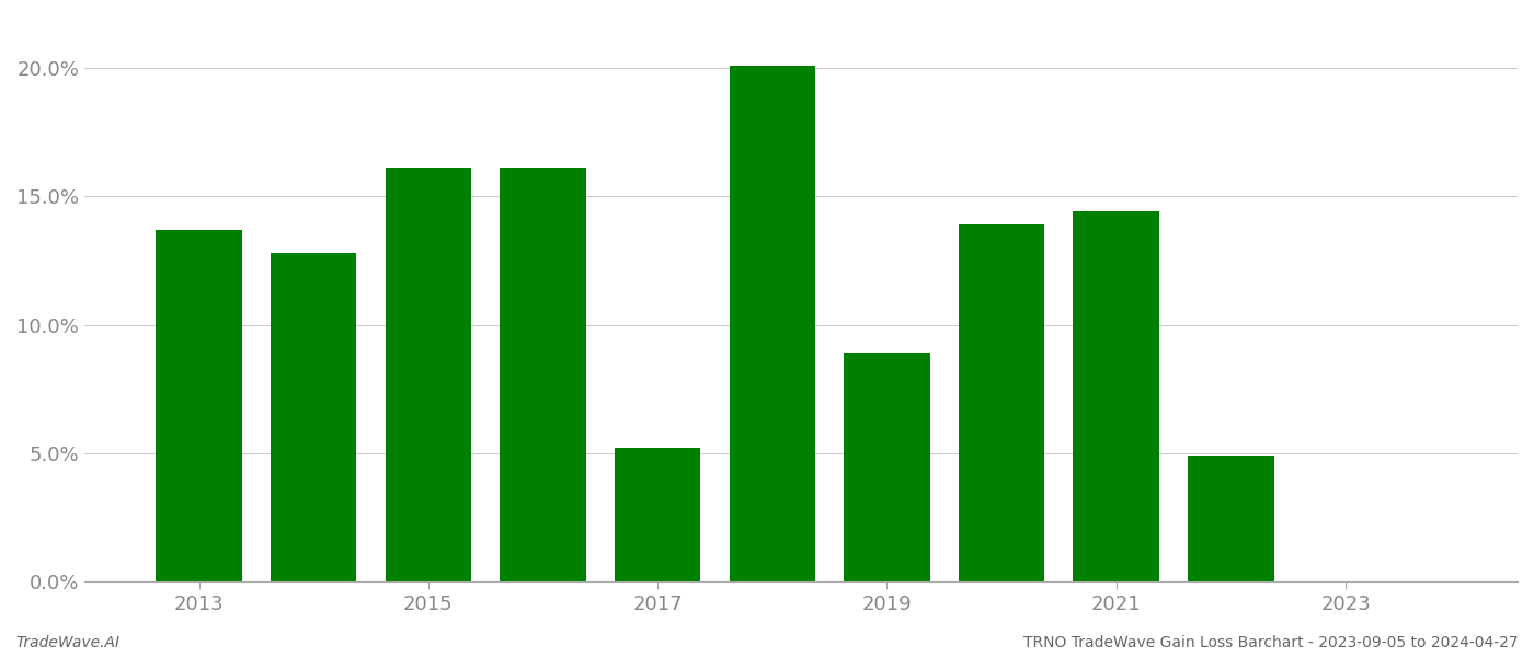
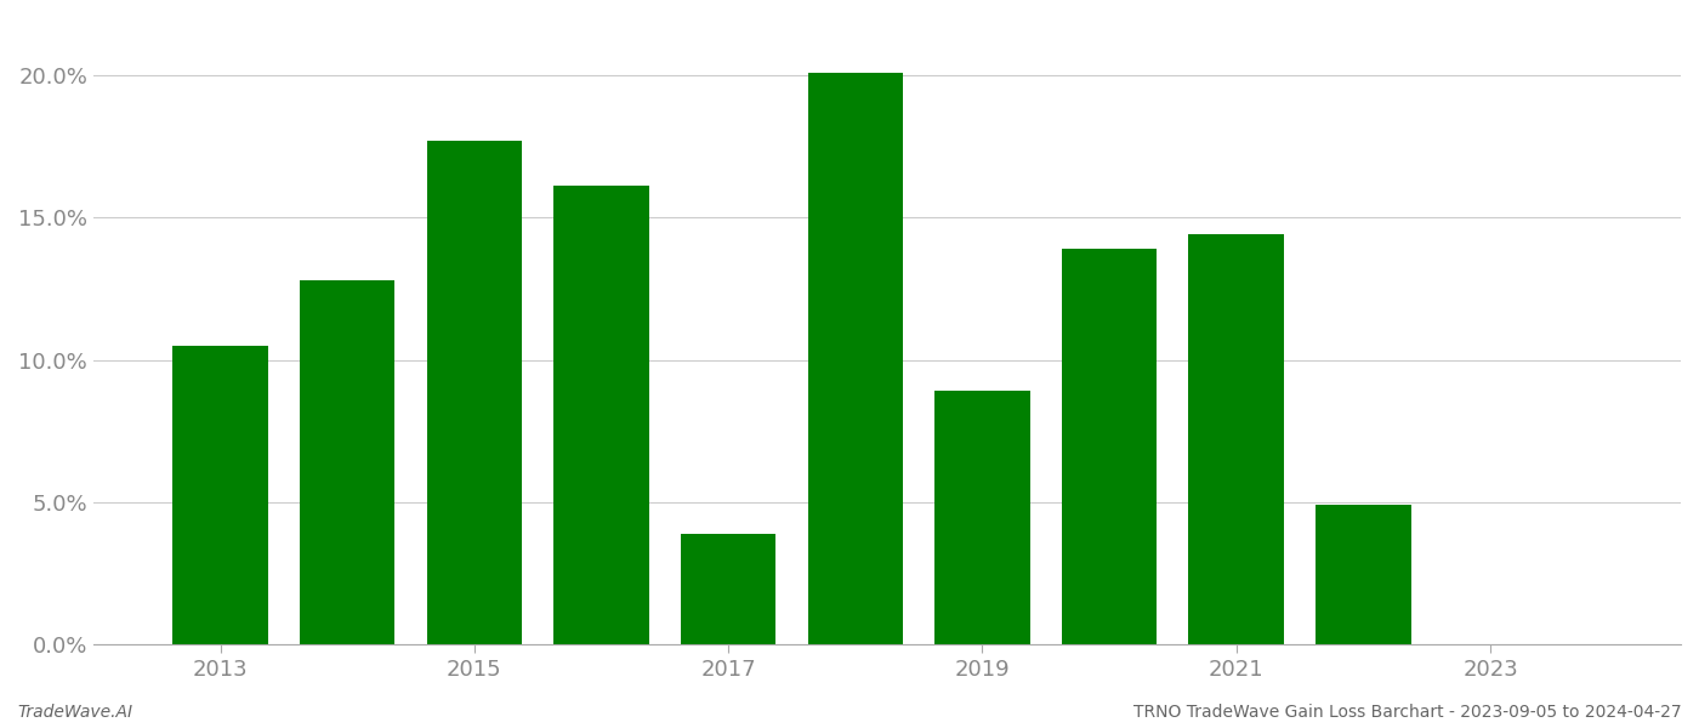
2013: 13.7% -> 10.5%
2015: 16.1% -> 17.7%
2017: 5.2% -> 3.9%
